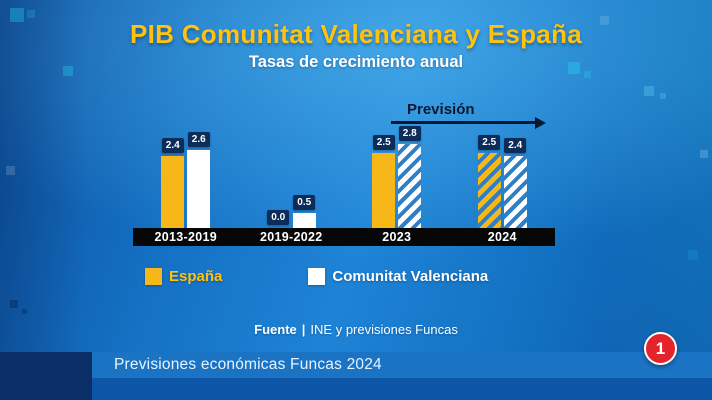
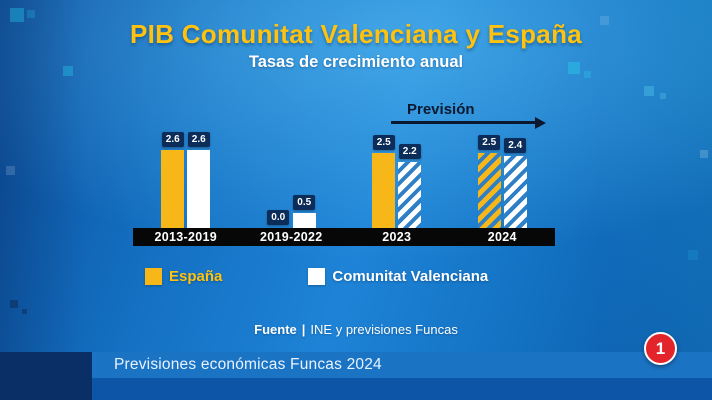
España/2013-2019: 2.4 -> 2.6
Comunitat Valenciana/2023: 2.8 -> 2.2
